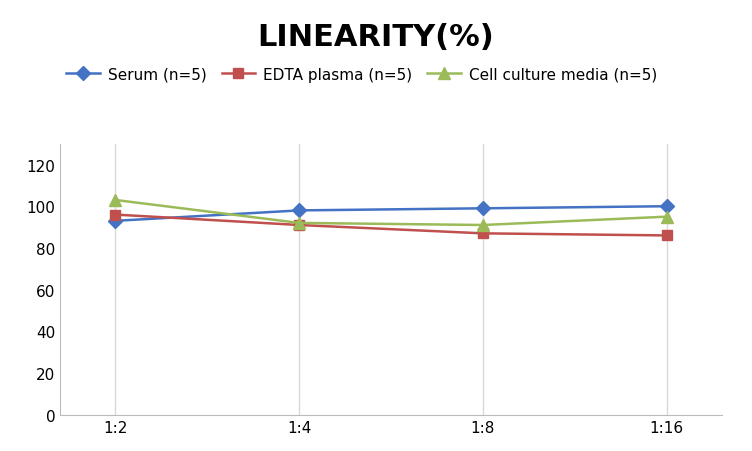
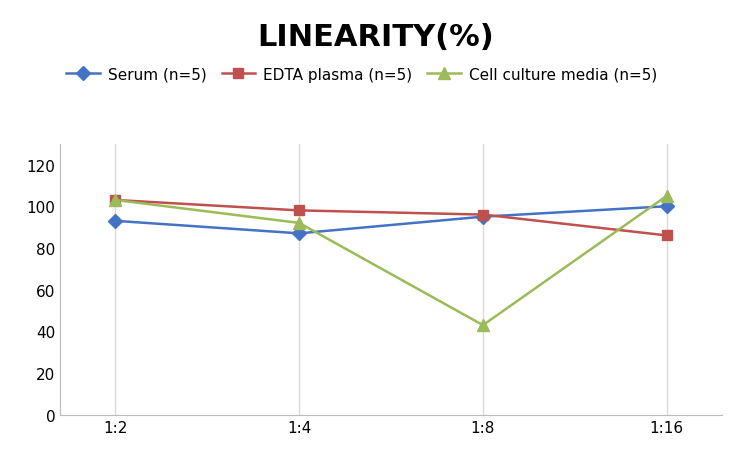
EDTA plasma (n=5)/1:2: 96 -> 103
Serum (n=5)/1:4: 98 -> 87
EDTA plasma (n=5)/1:4: 91 -> 98
Serum (n=5)/1:8: 99 -> 95
EDTA plasma (n=5)/1:8: 87 -> 96
Cell culture media (n=5)/1:8: 91 -> 43
Cell culture media (n=5)/1:16: 95 -> 105
